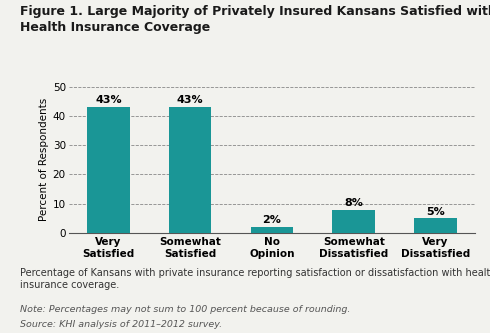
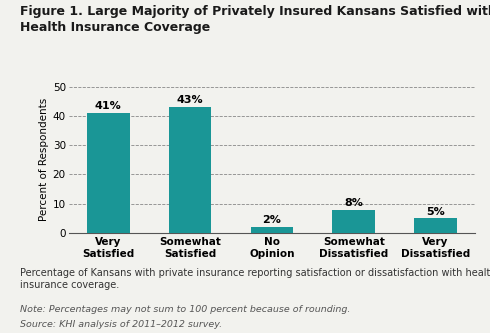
Very Satisfied: 43% -> 41%
